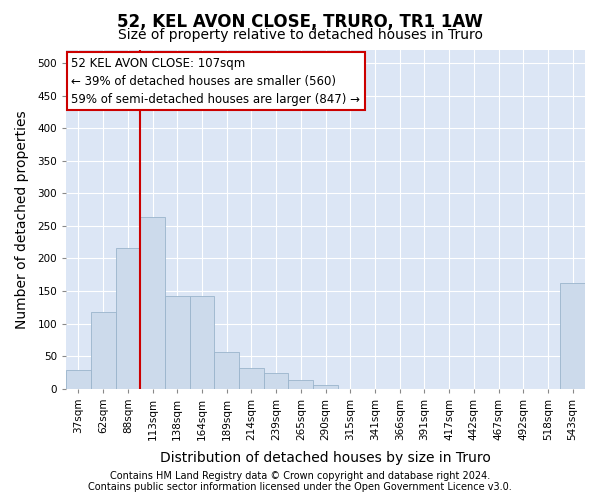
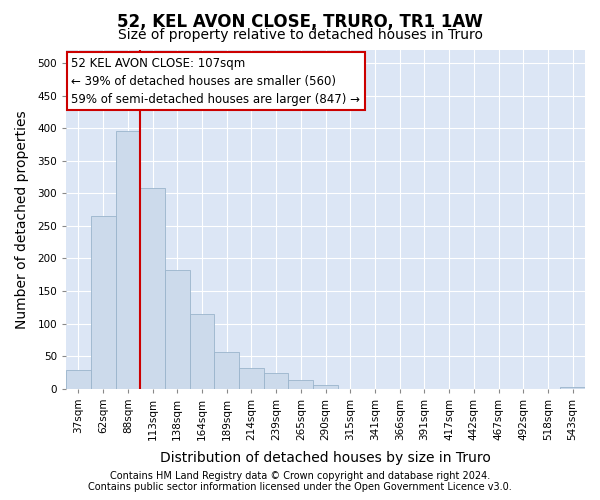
62sqm: 118 -> 265
88sqm: 216 -> 395
113sqm: 264 -> 308
138sqm: 142 -> 182
164sqm: 142 -> 115
543sqm: 162 -> 3
